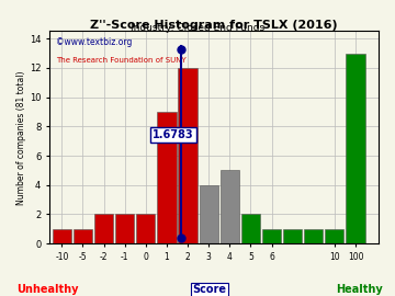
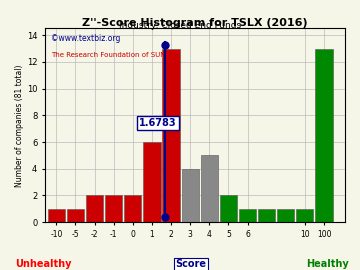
1: 9 -> 6
2: 12 -> 13
